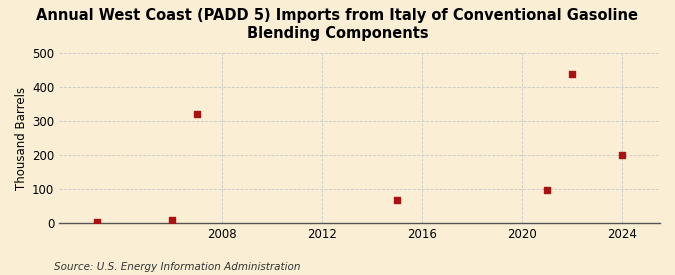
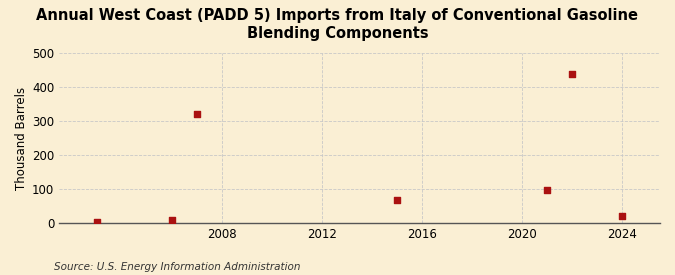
2024: 200 -> 20
